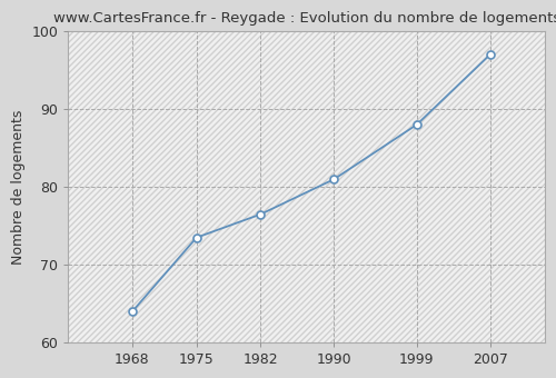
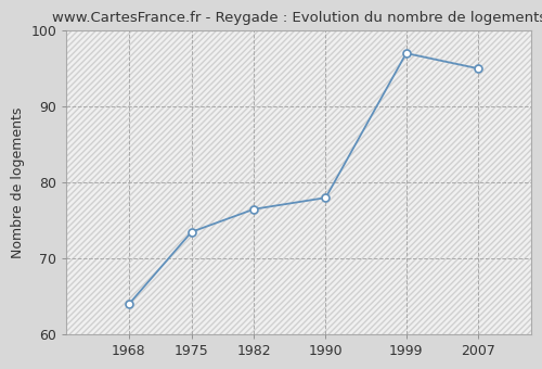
1990: 81.0 -> 78.0
1999: 88.0 -> 97.0
2007: 97.0 -> 95.0
